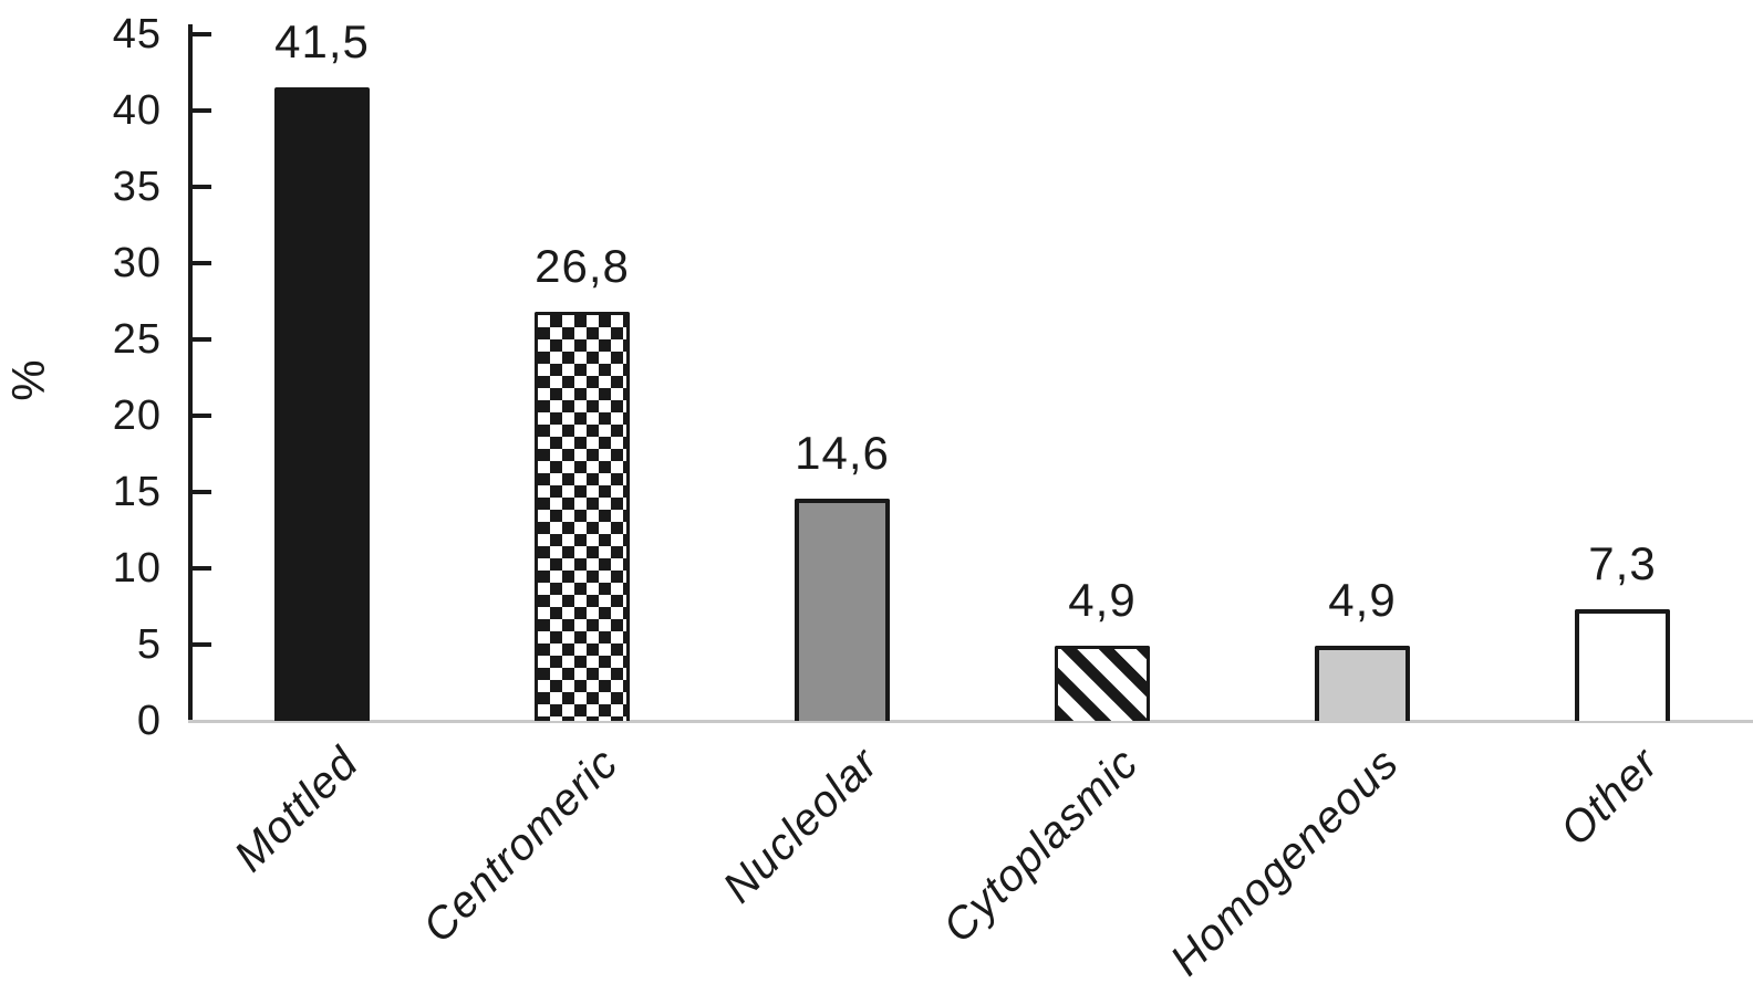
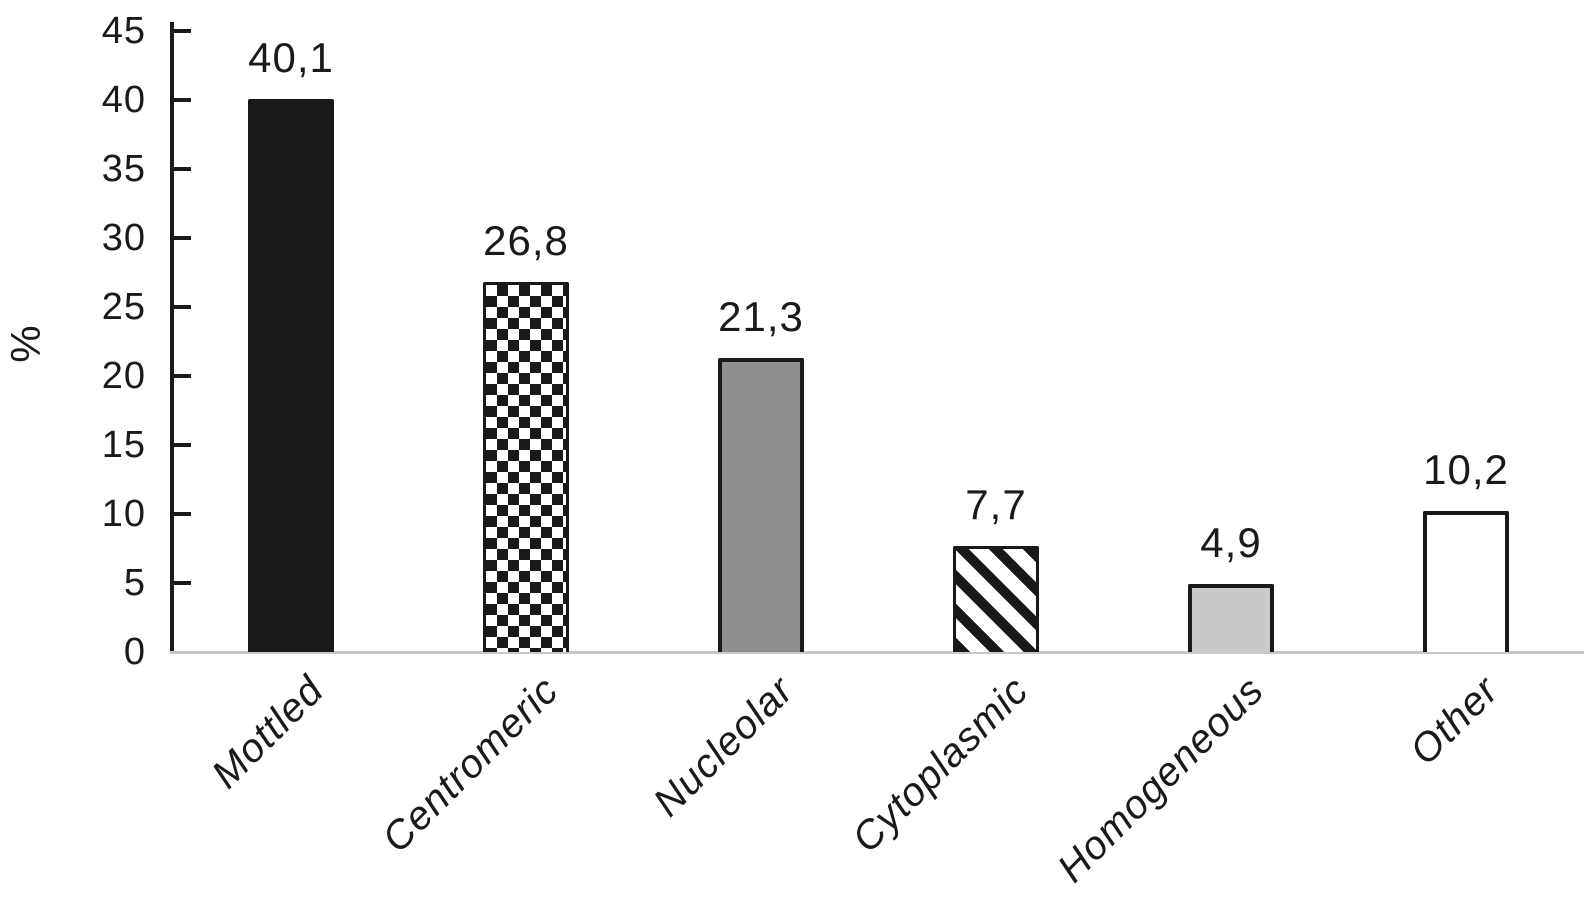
Mottled: 41,5 -> 40,1
Nucleolar: 14,6 -> 21,3
Cytoplasmic: 4,9 -> 7,7
Other: 7,3 -> 10,2
